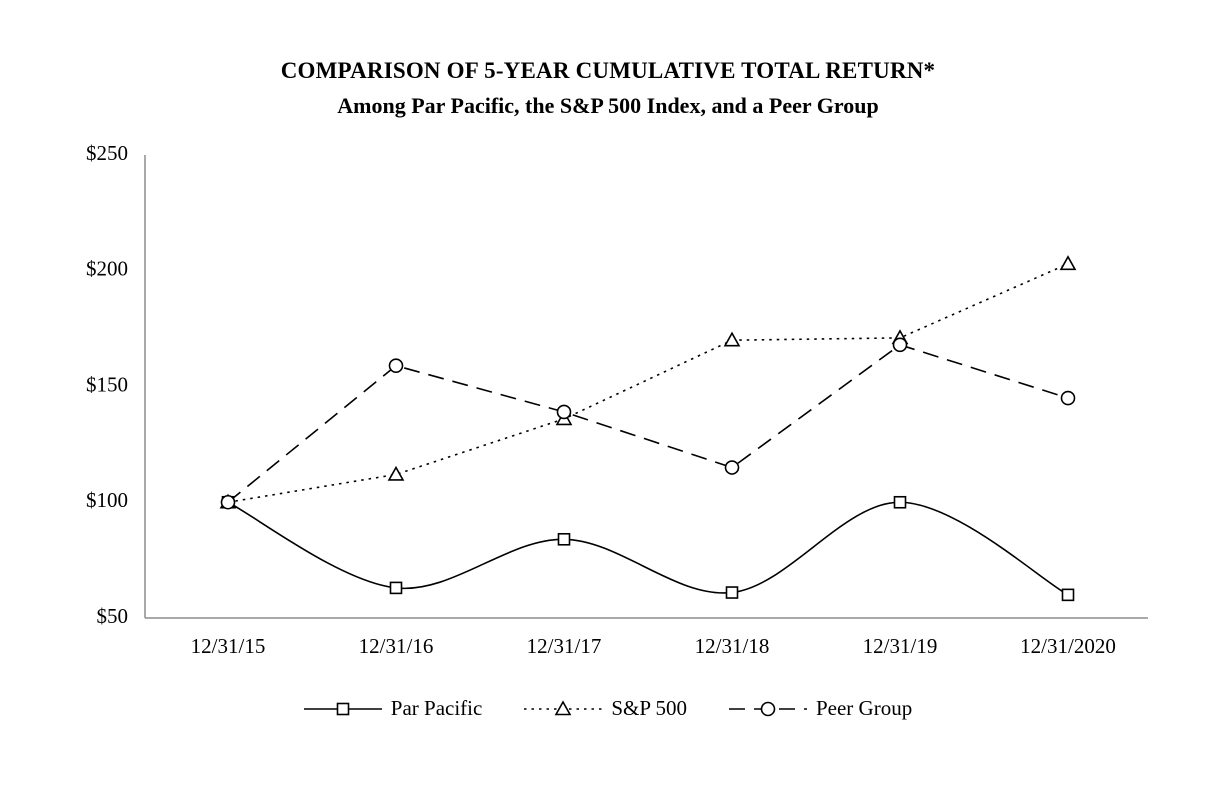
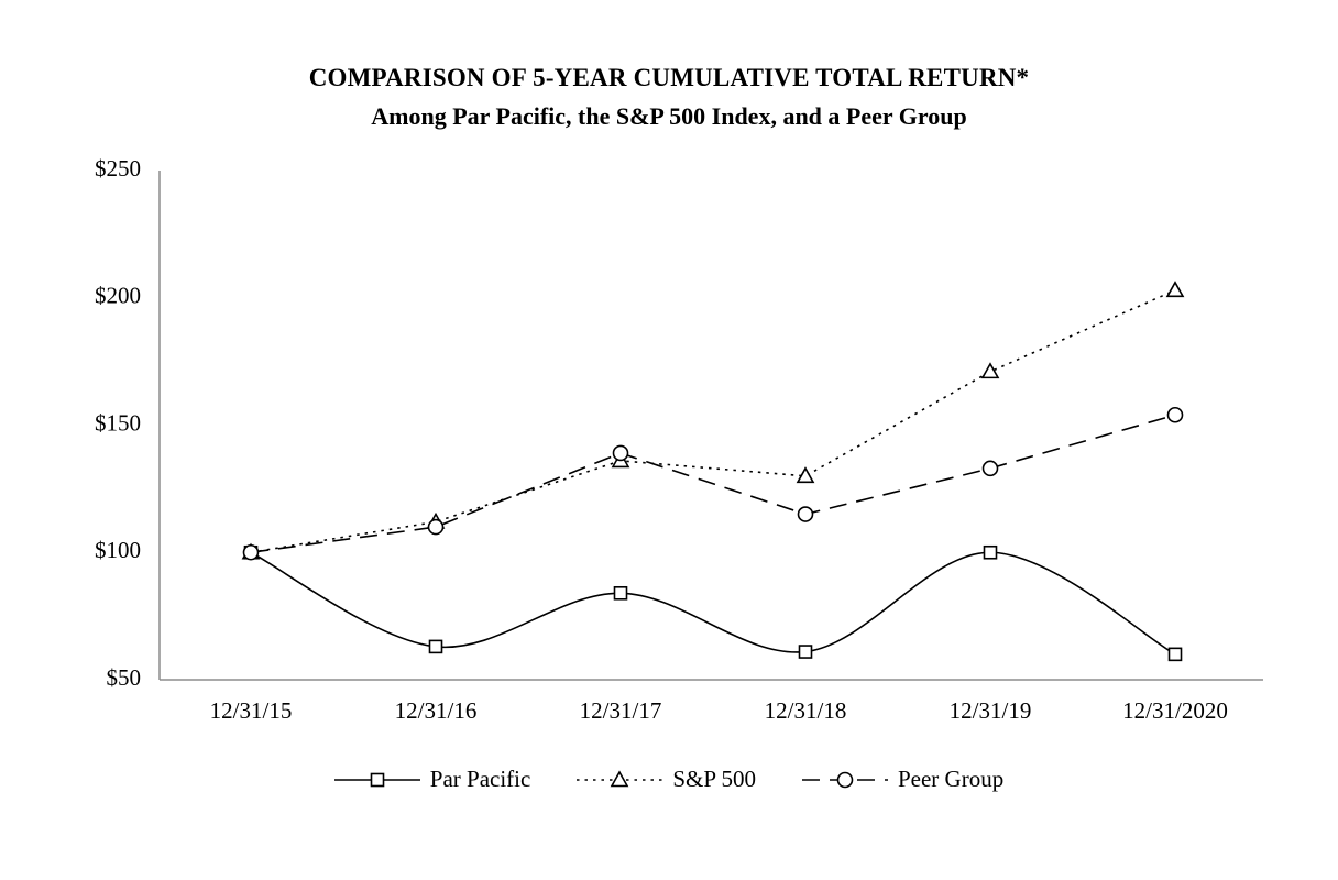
Peer Group/12/31/16: $159 -> $110
S&P 500/12/31/18: $170 -> $130
Peer Group/12/31/19: $168 -> $133
Peer Group/12/31/2020: $145 -> $154
